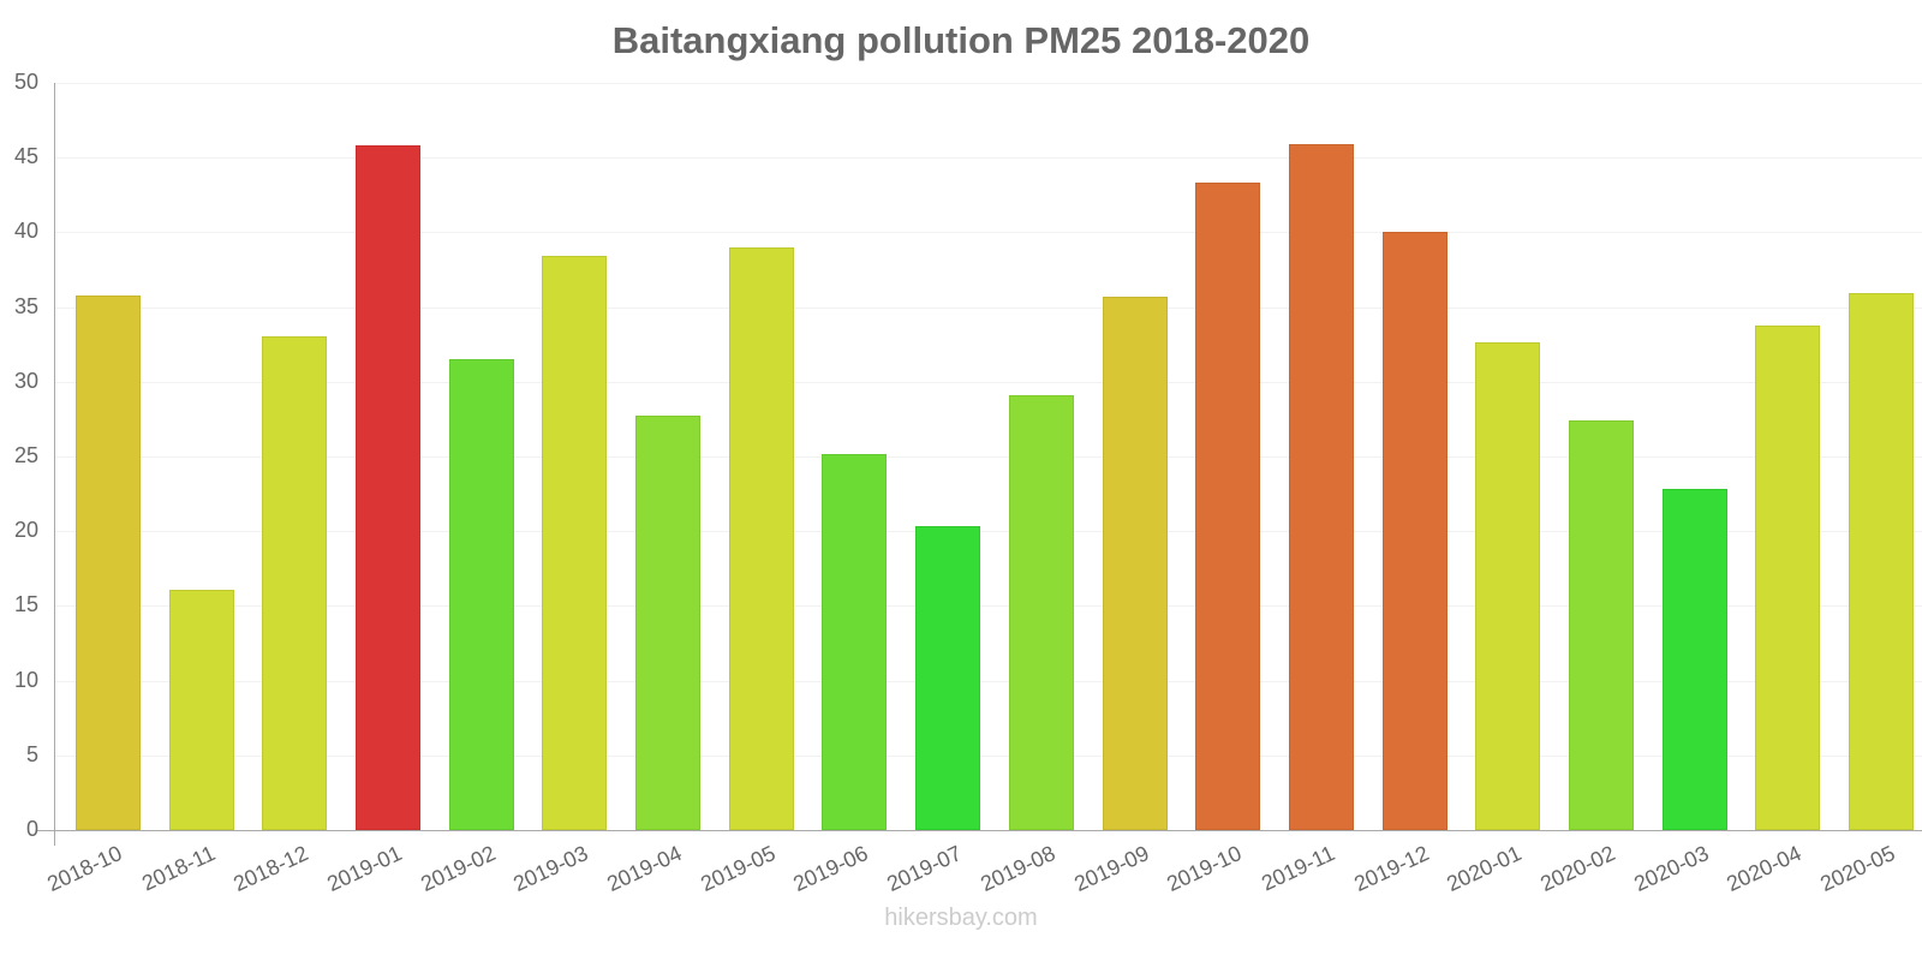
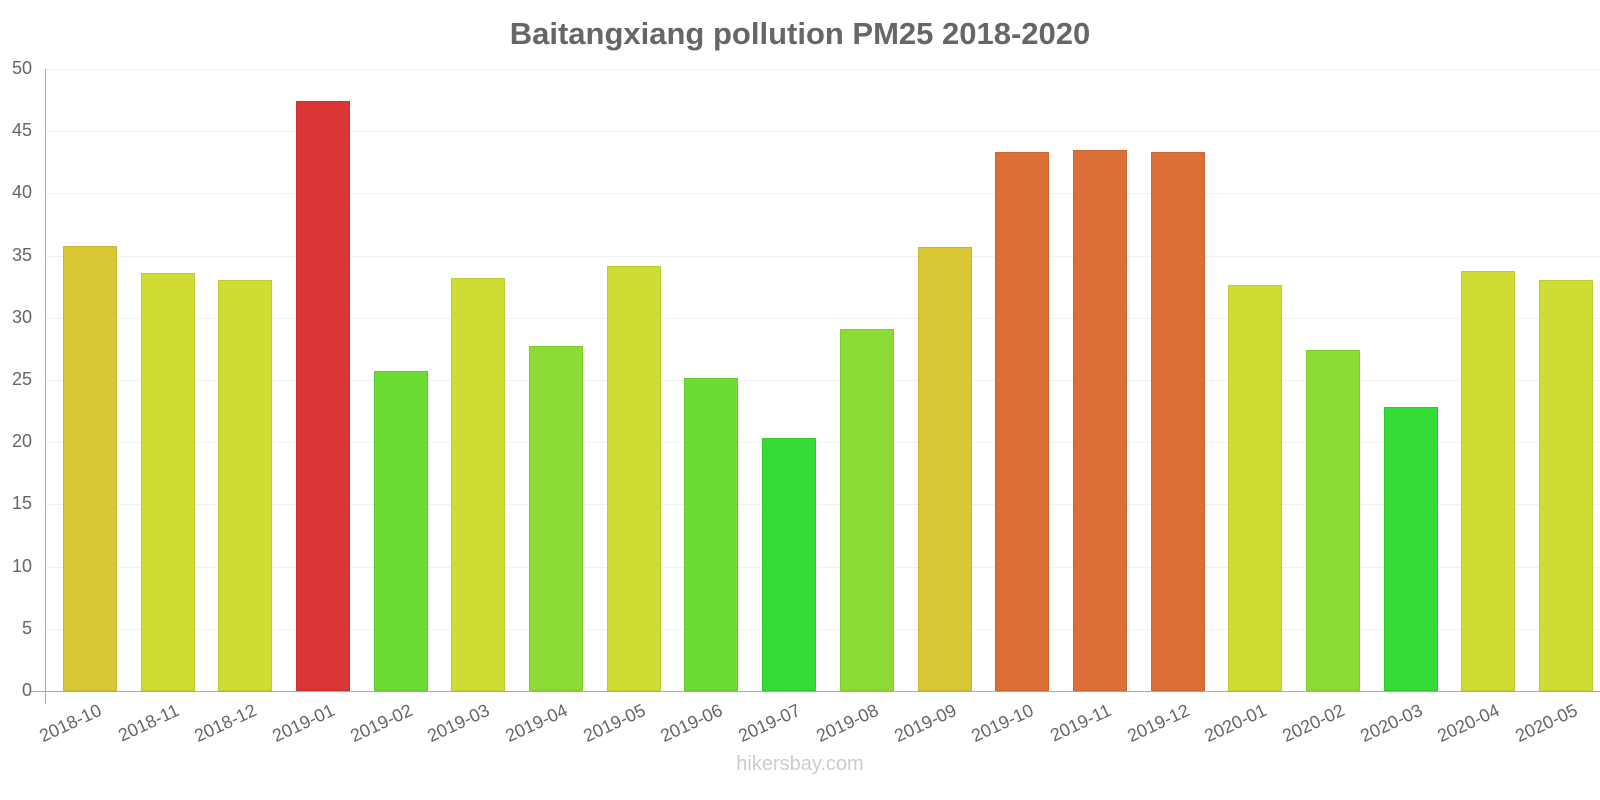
2018-11: 16.1 -> 33.6
2019-01: 45.8 -> 47.4
2019-02: 31.5 -> 25.7
2019-03: 38.4 -> 33.2
2019-05: 39.0 -> 34.2
2019-11: 45.9 -> 43.5
2019-12: 40.0 -> 43.3
2020-05: 35.9 -> 33.0
